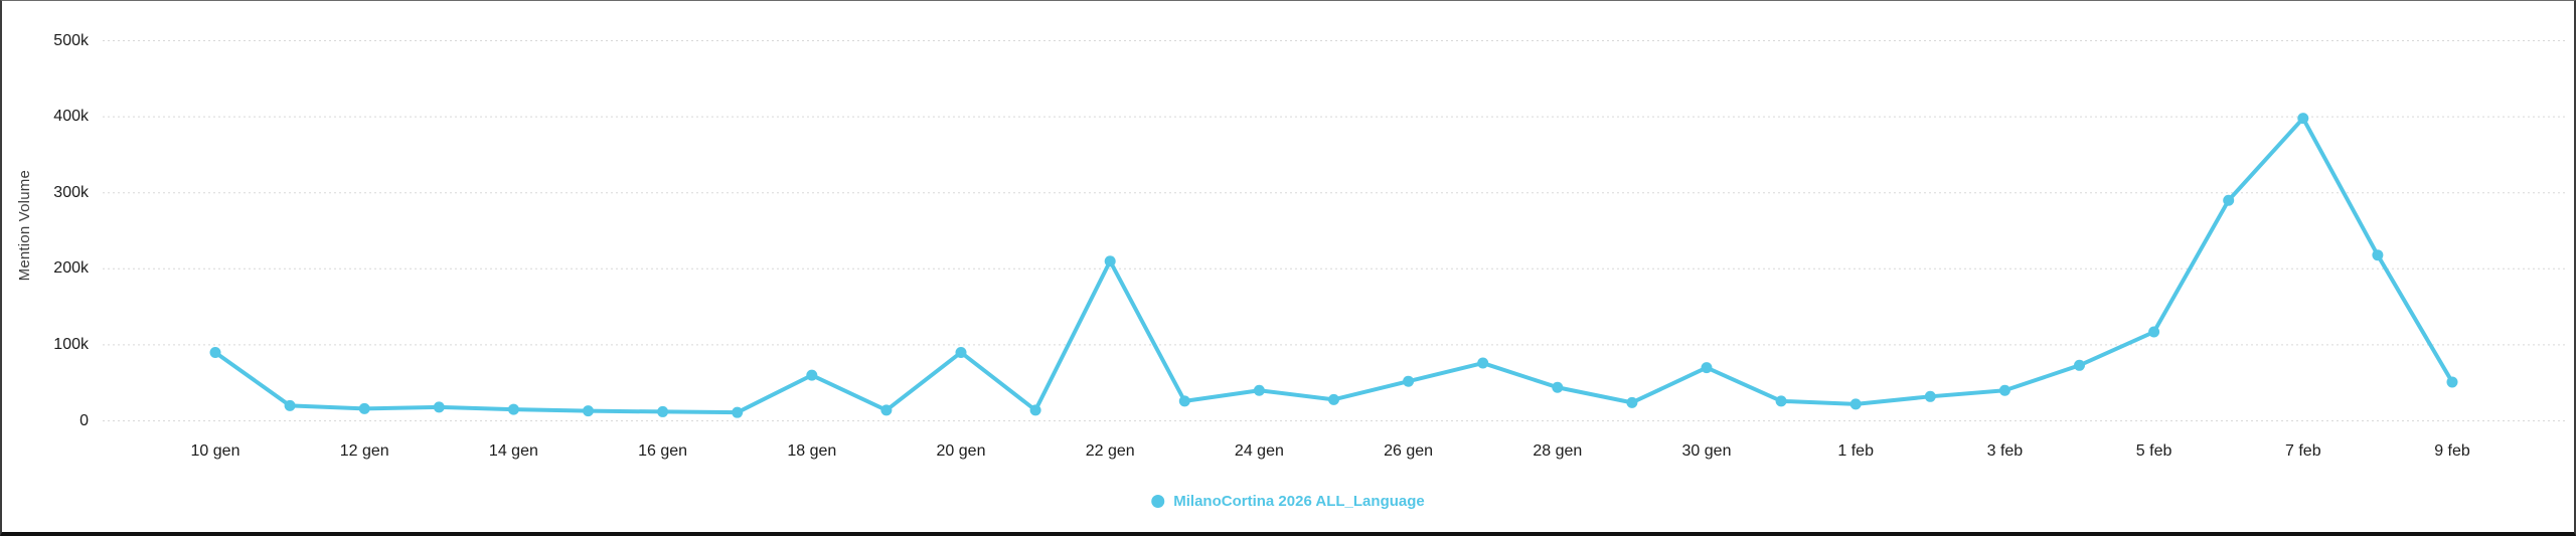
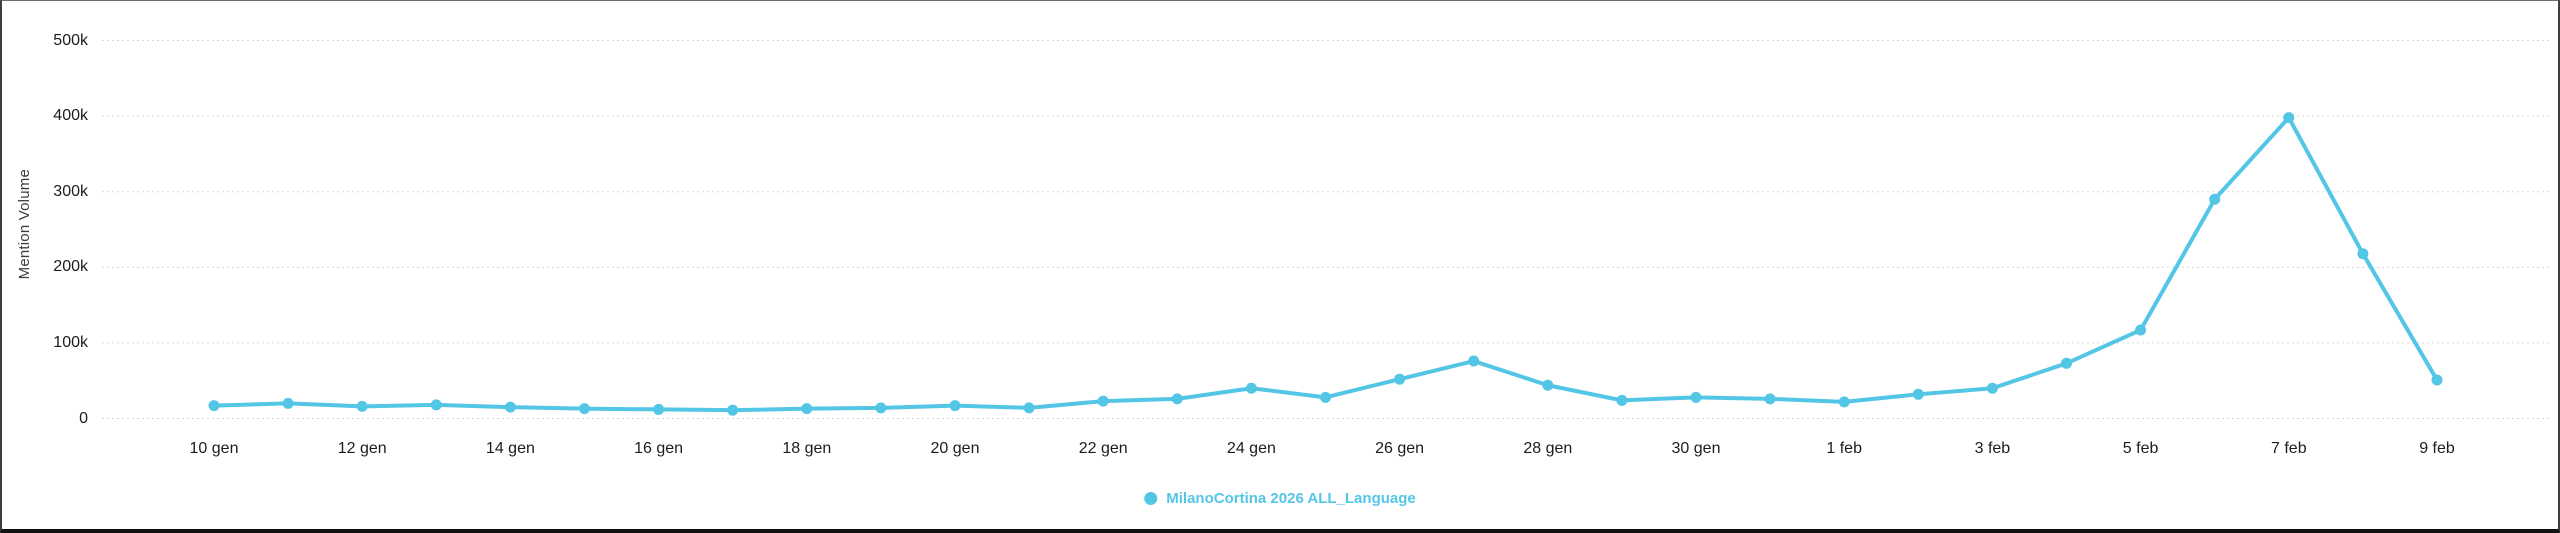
10 gen: 90k -> 20k
18 gen: 60k -> 10k
20 gen: 90k -> 20k
22 gen: 210k -> 20k
30 gen: 70k -> 30k
